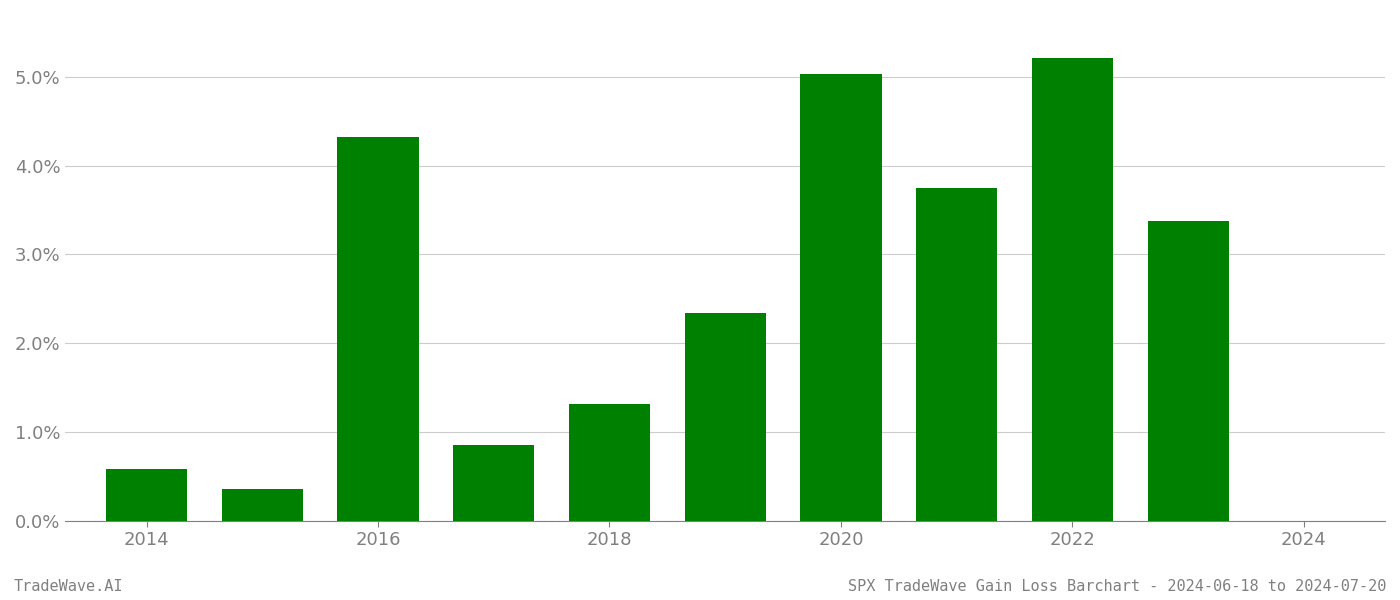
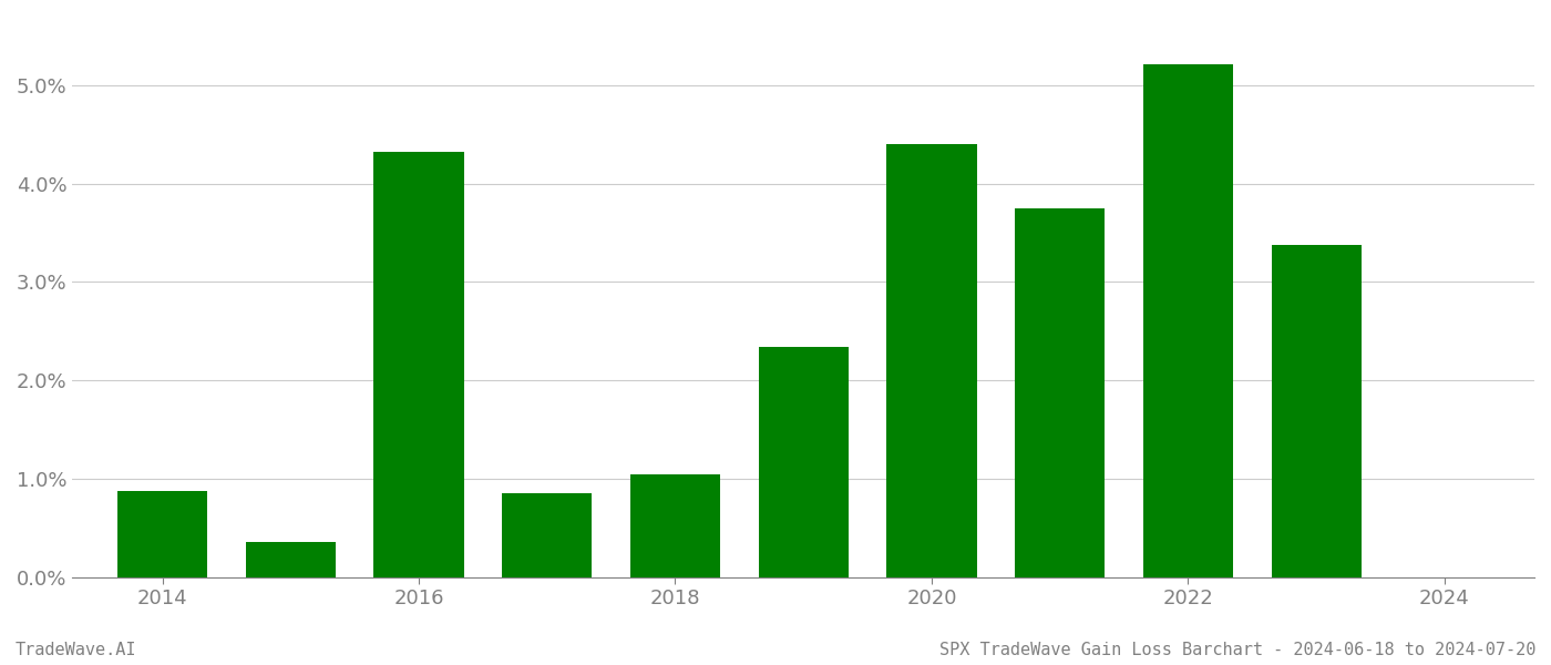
2014: 0.58% -> 0.88%
2018: 1.32% -> 1.04%
2020: 5.04% -> 4.40%
